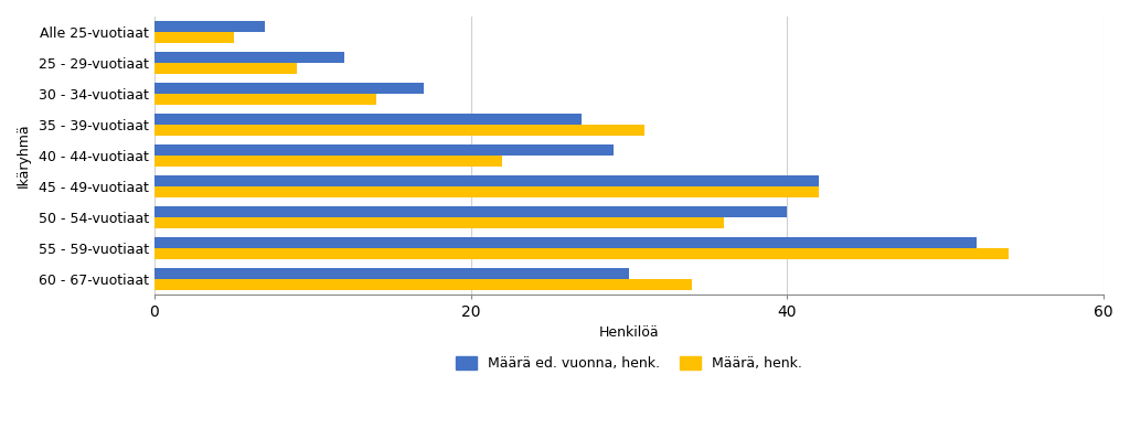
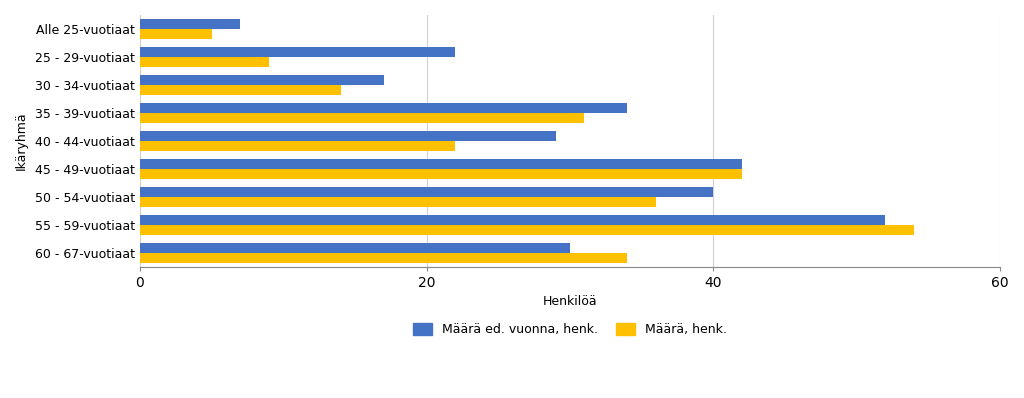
Määrä ed. vuonna, henk./25 - 29-vuotiaat: 12 -> 22
Määrä ed. vuonna, henk./35 - 39-vuotiaat: 27 -> 34
